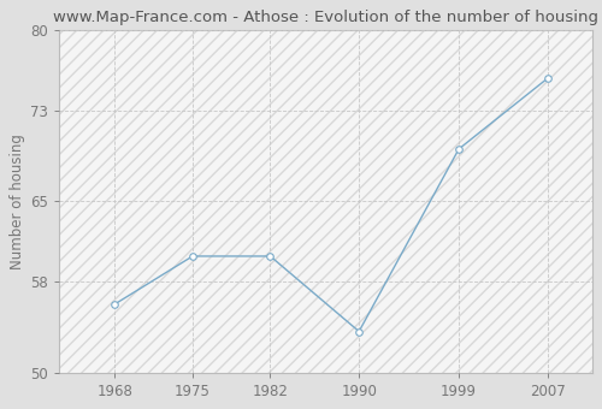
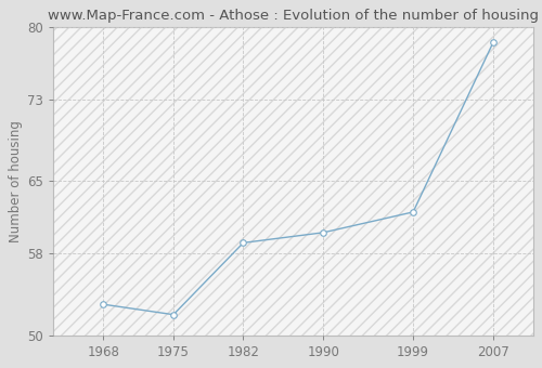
1968: 56.0 -> 53.0
1975: 60.2 -> 52.0
1982: 60.2 -> 59.0
1990: 53.6 -> 60.0
1999: 69.6 -> 62.0
2007: 75.8 -> 78.5
